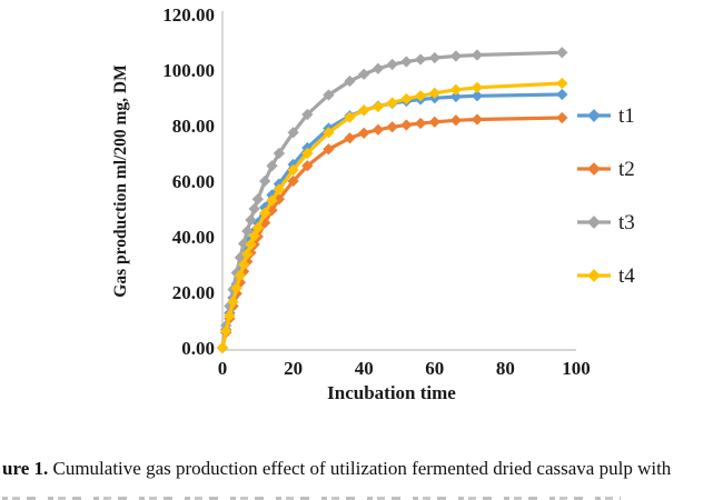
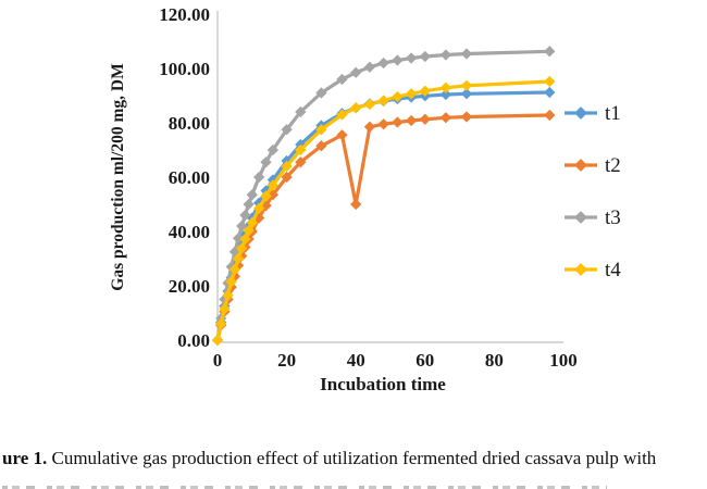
t2/40: 77 -> 50
